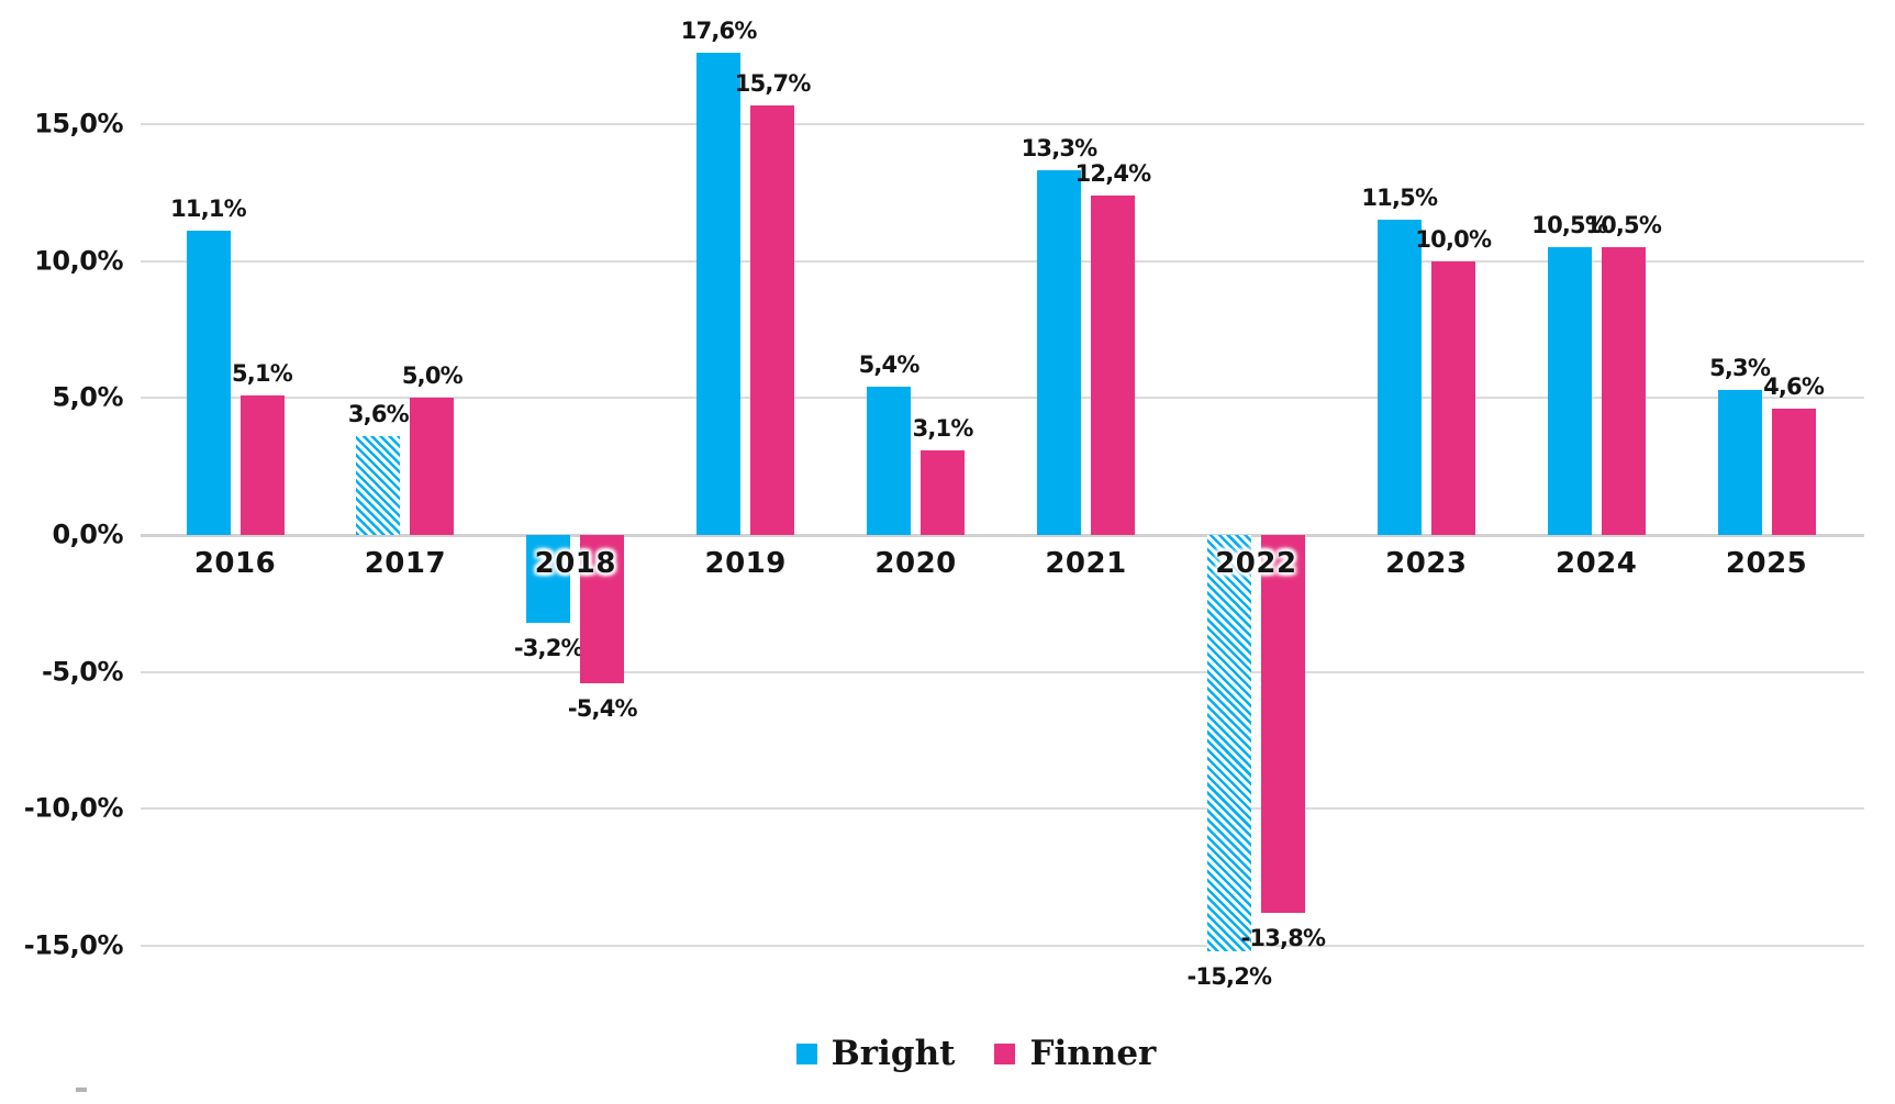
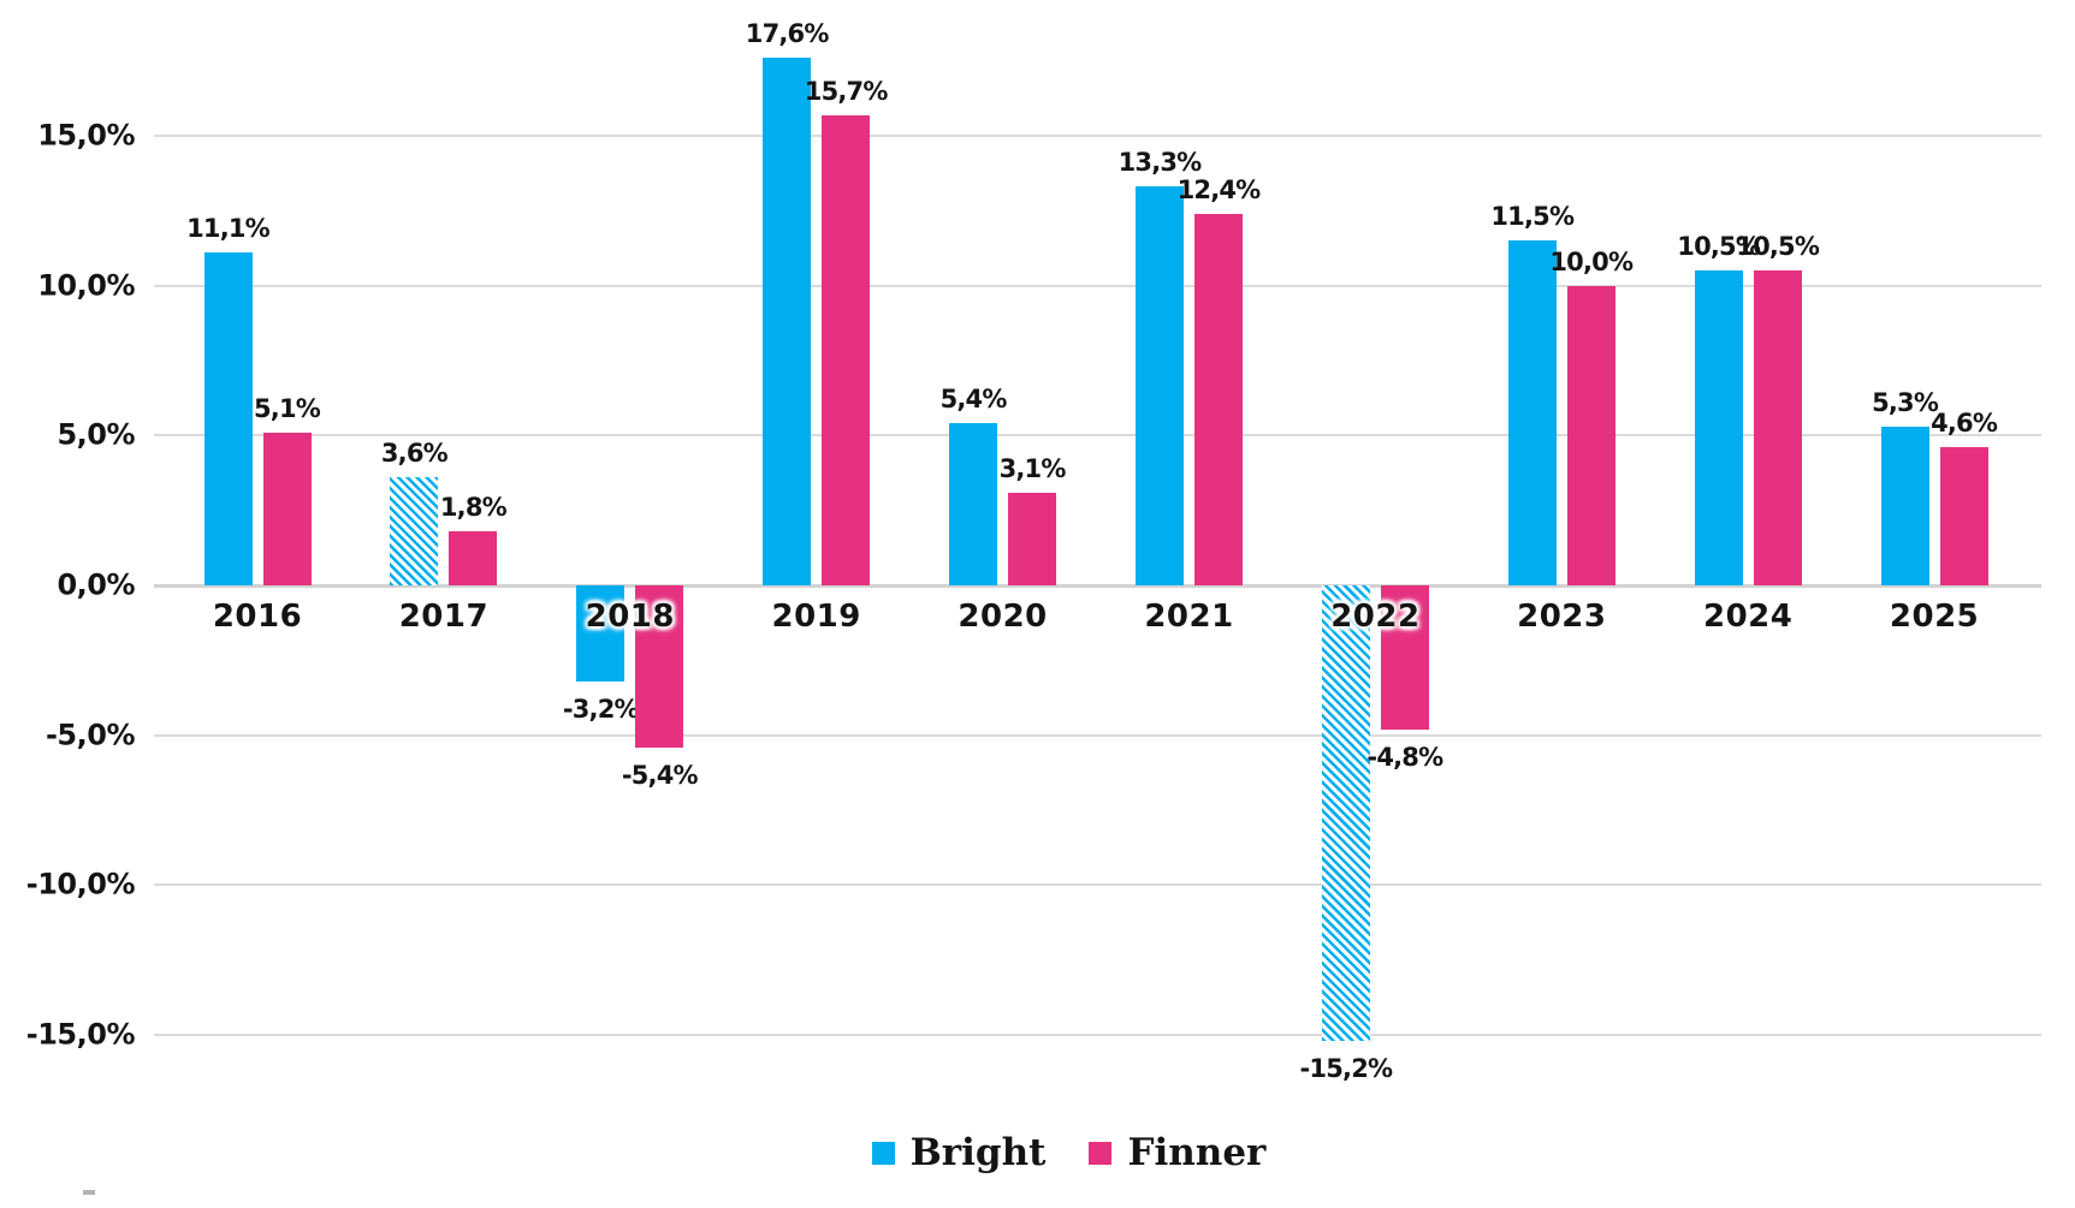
Finner/2017: 5,0% -> 1,8%
Finner/2022: -13,8% -> -4,8%
